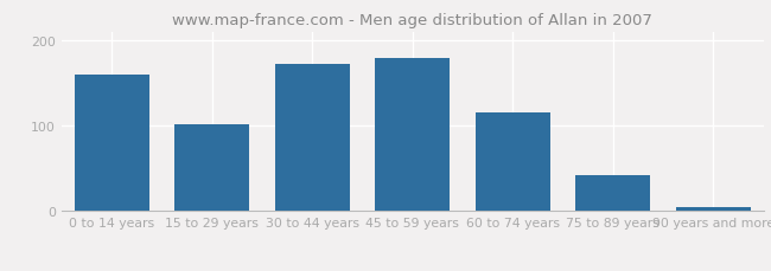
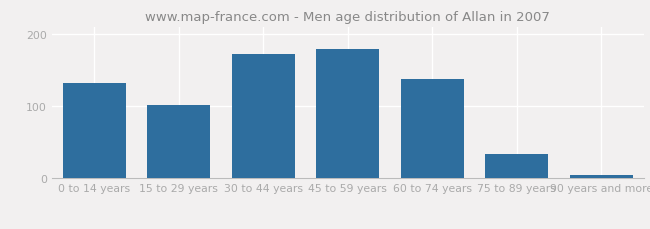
0 to 14 years: 160 -> 132
60 to 74 years: 116 -> 138
75 to 89 years: 42 -> 34
